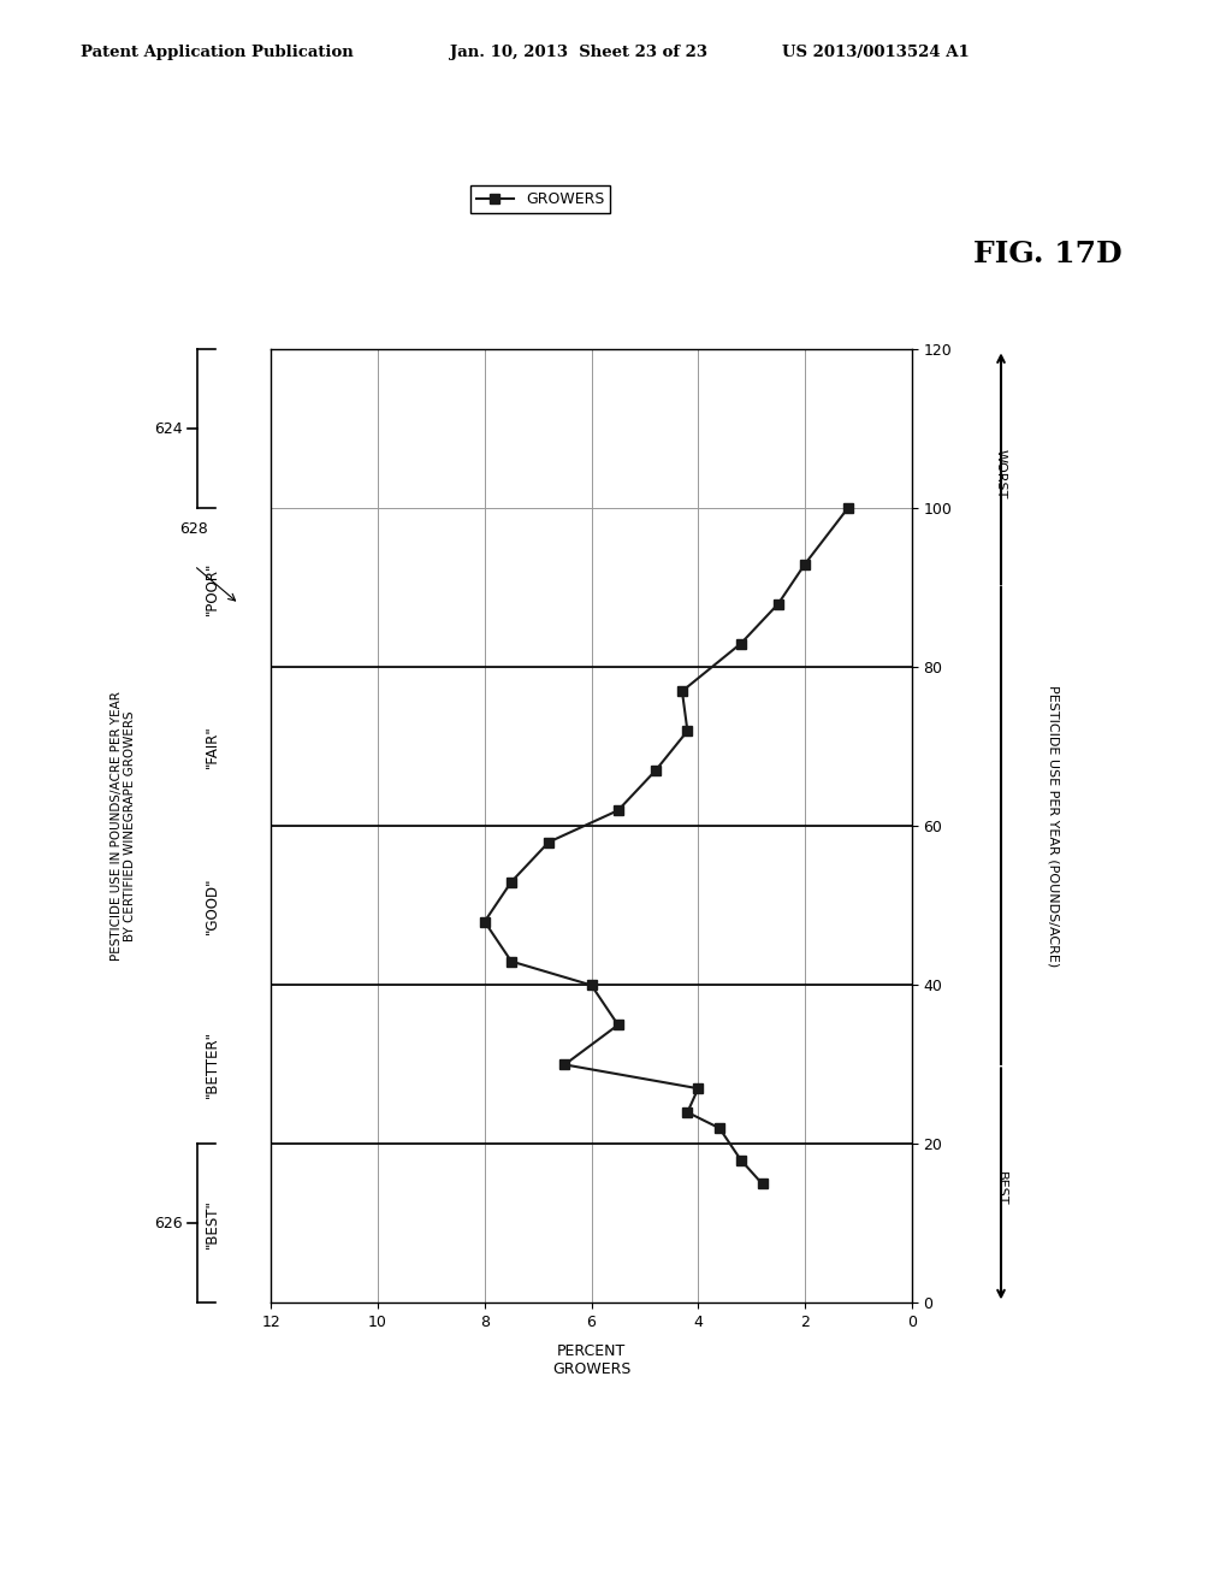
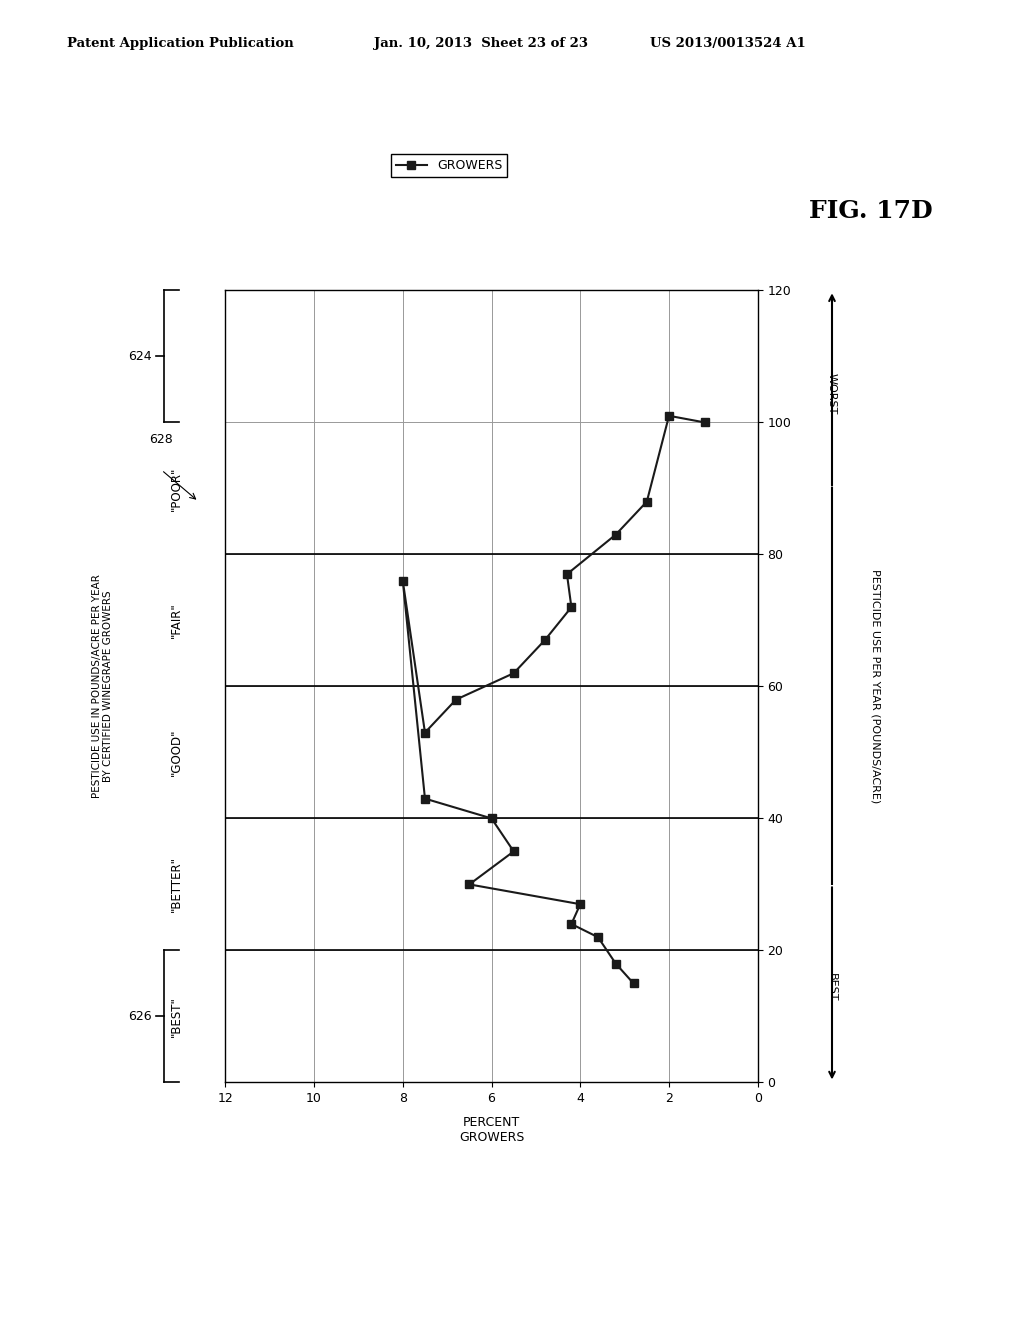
8: 48 -> 76
2: 93 -> 101
